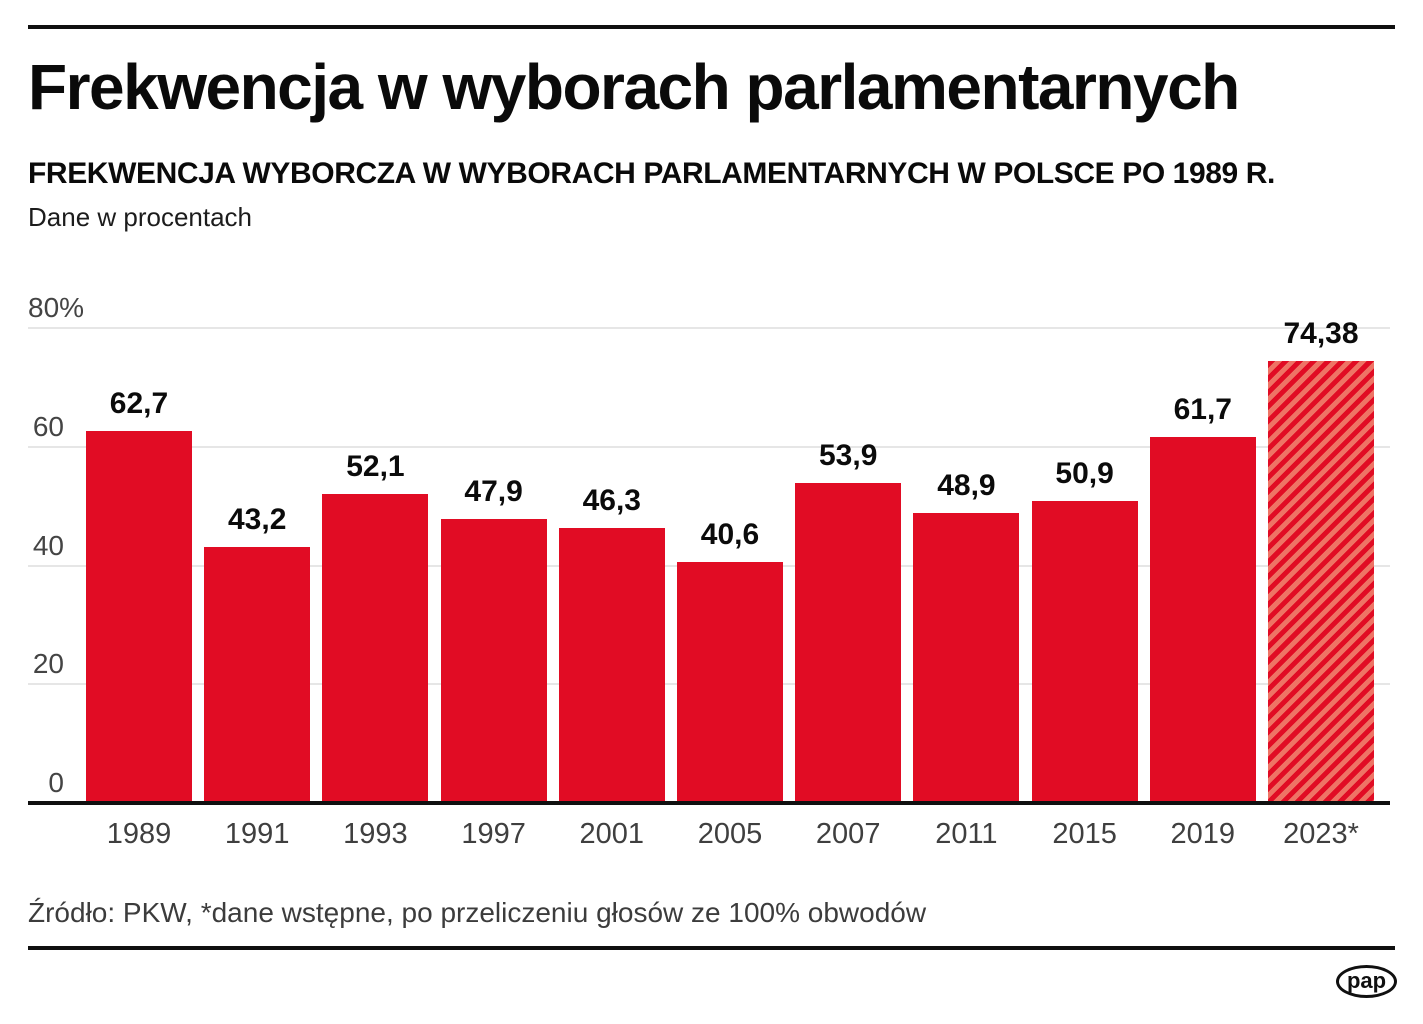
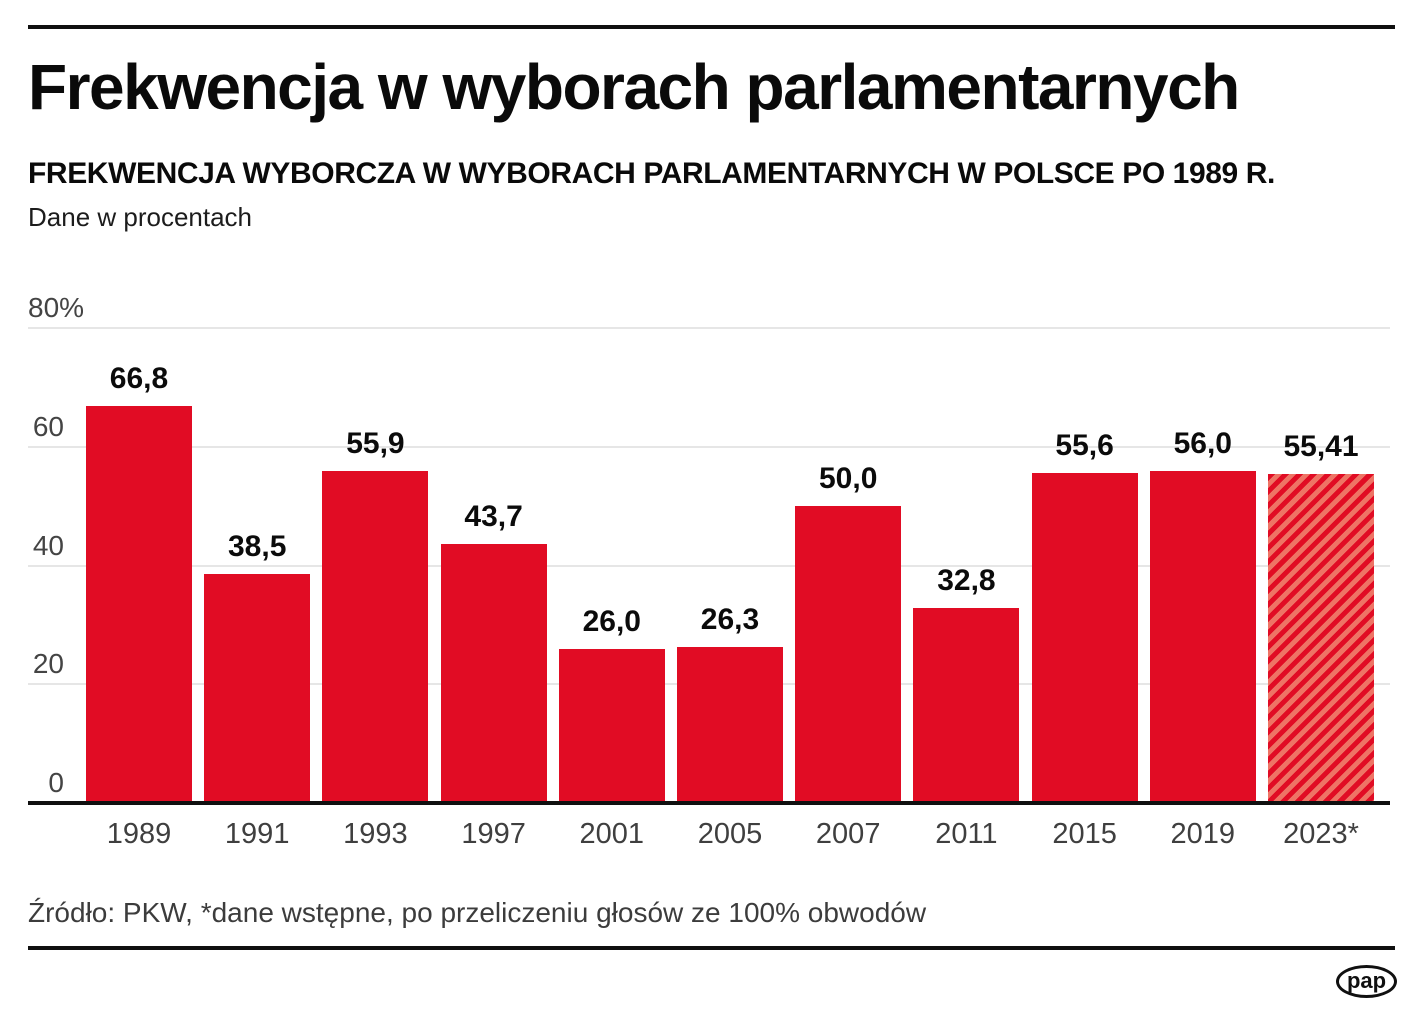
1989: 62,7 -> 66,8
1991: 43,2 -> 38,5
1993: 52,1 -> 55,9
1997: 47,9 -> 43,7
2001: 46,3 -> 26,0
2005: 40,6 -> 26,3
2007: 53,9 -> 50,0
2011: 48,9 -> 32,8
2015: 50,9 -> 55,6
2019: 61,7 -> 56,0
2023*: 74,38 -> 55,41
